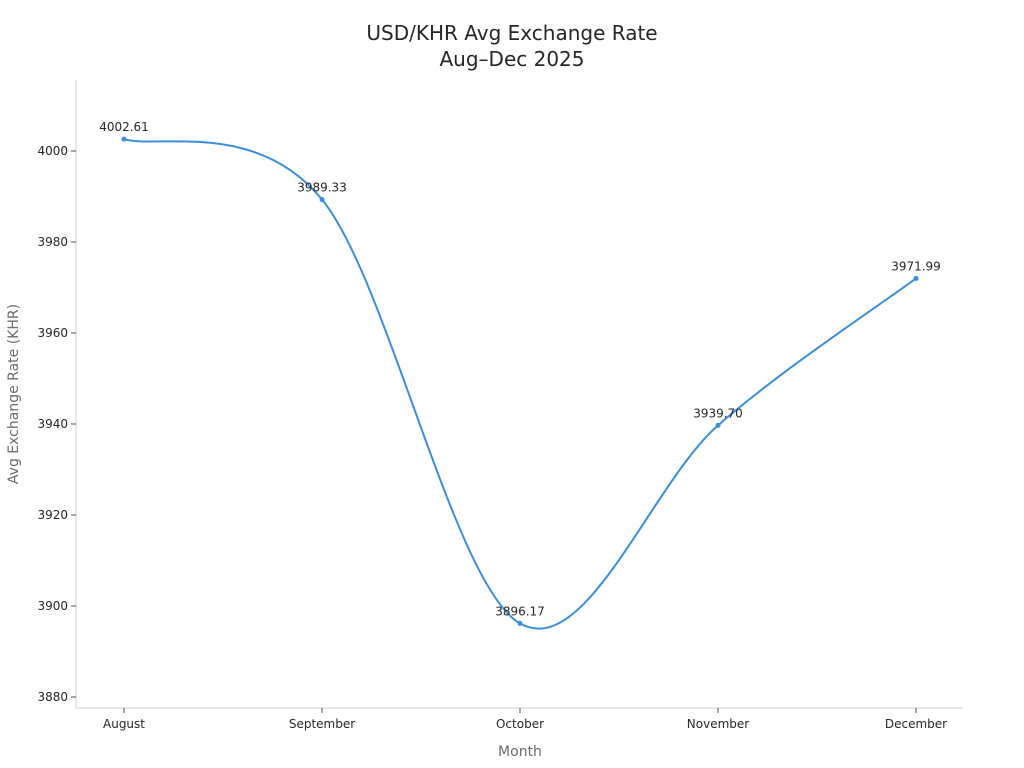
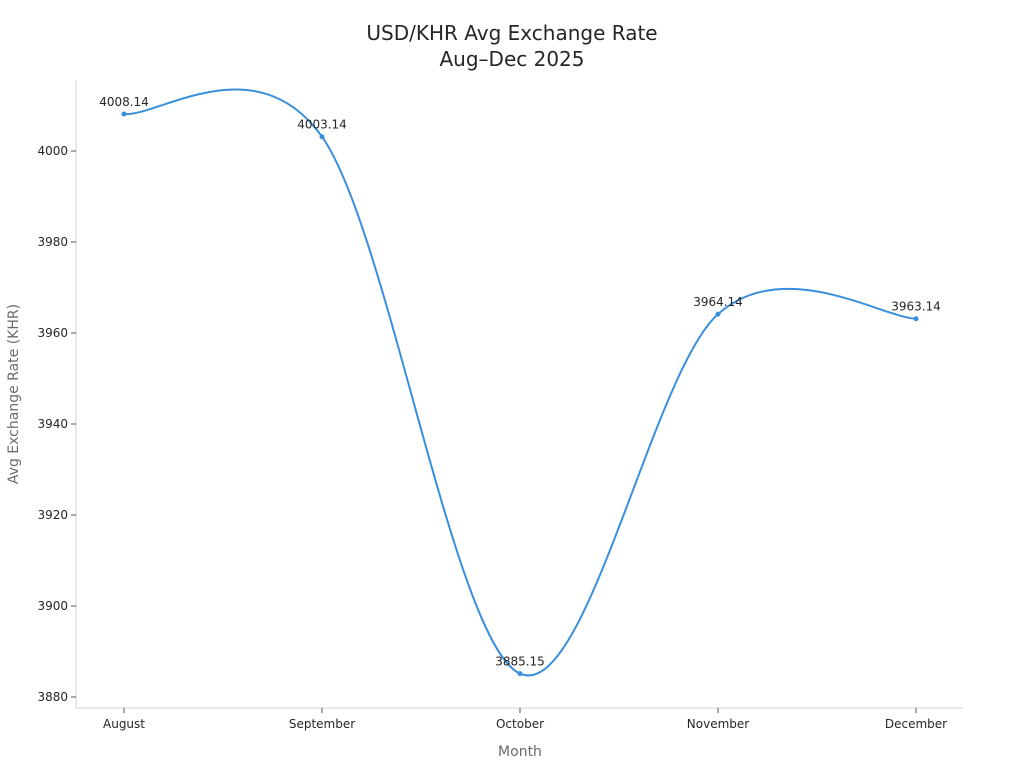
August: 4002.61 -> 4008.14
September: 3989.33 -> 4003.14
October: 3896.17 -> 3885.15
November: 3939.70 -> 3964.14
December: 3971.99 -> 3963.14
